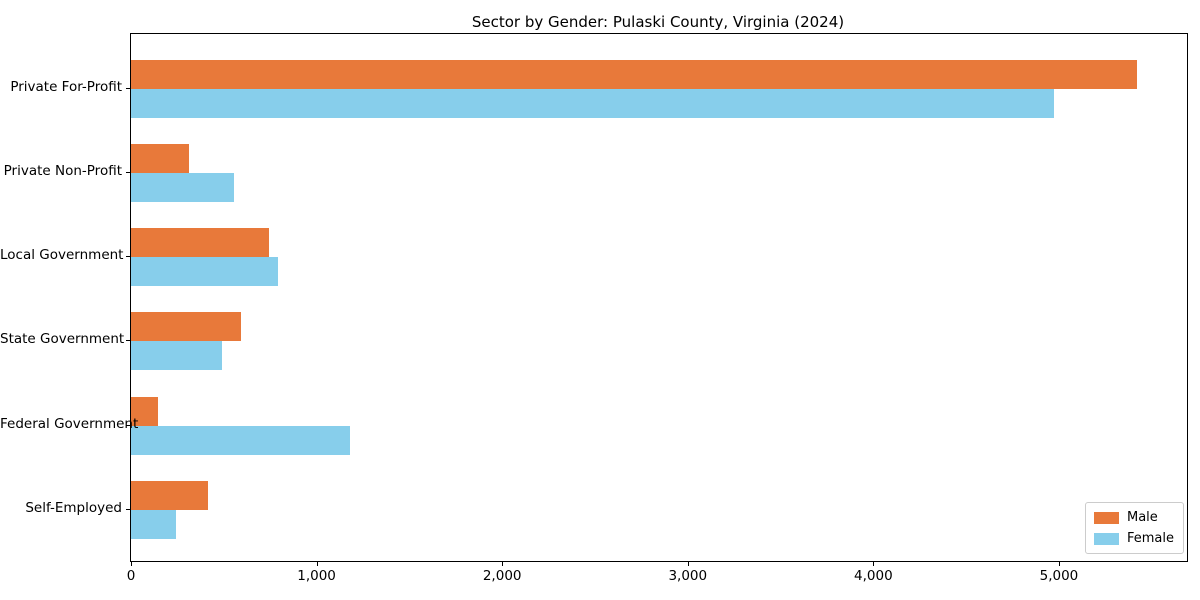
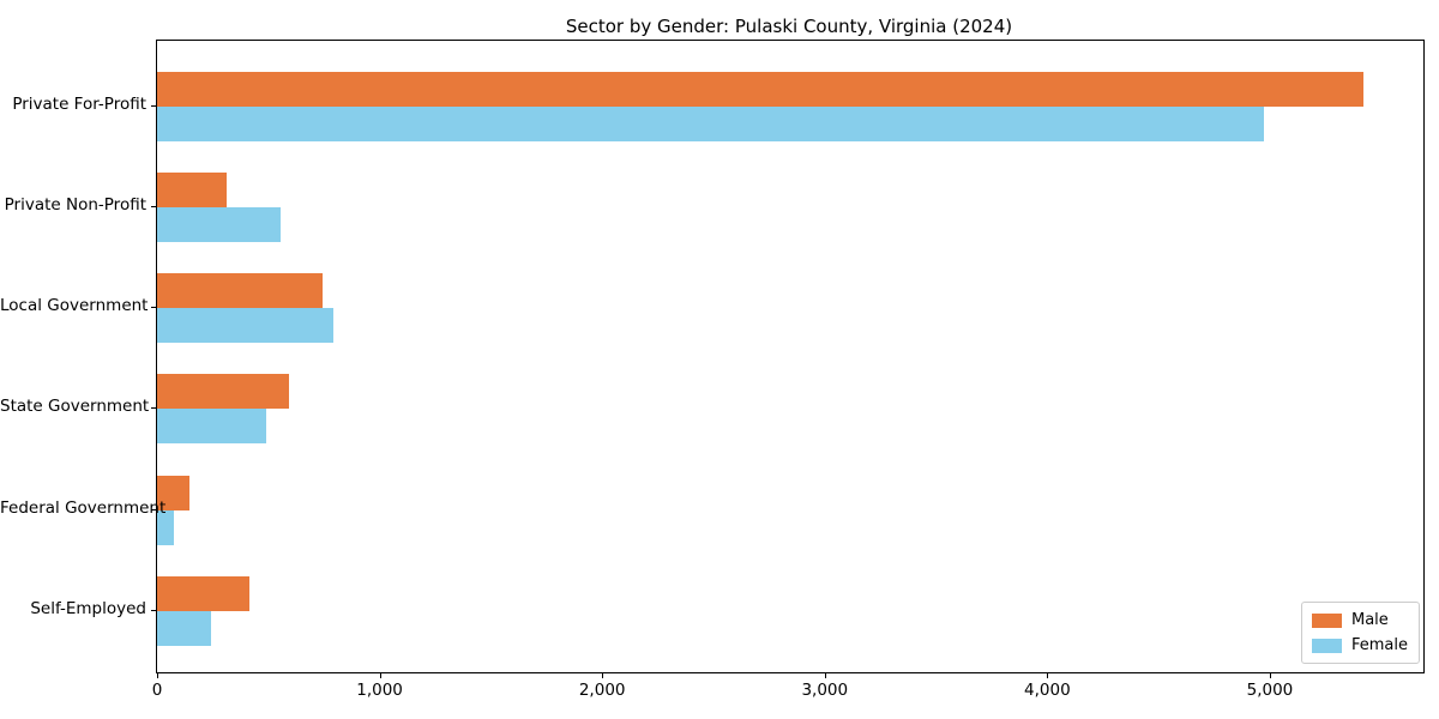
Female/Federal Government: 1180 -> 80
